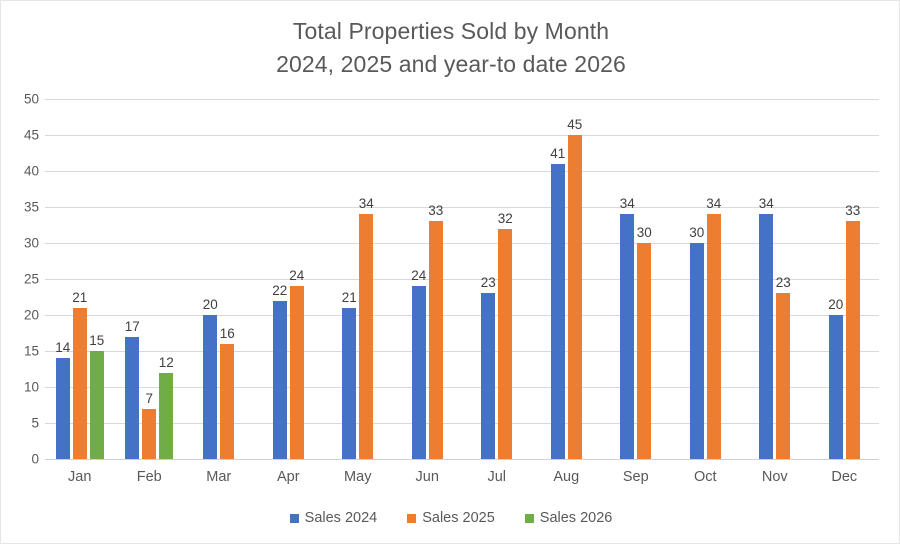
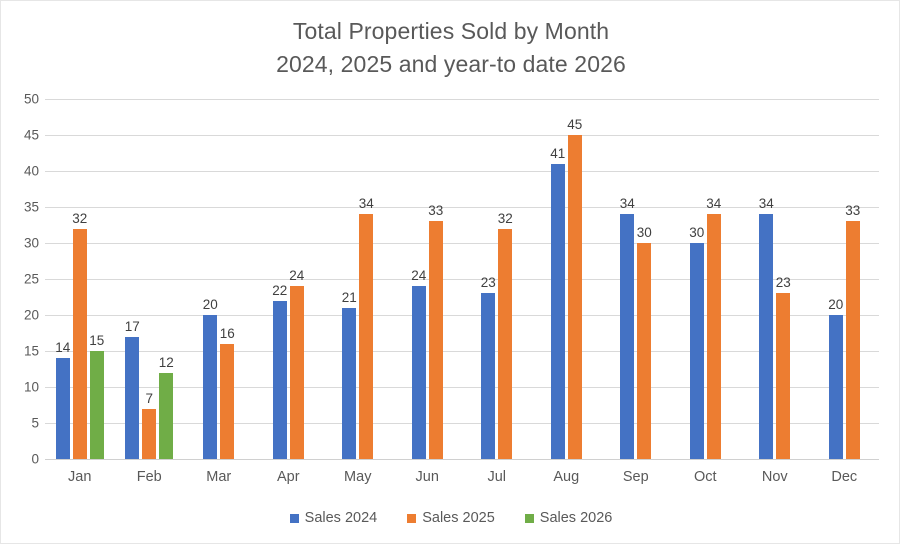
Sales 2025/Jan: 21 -> 32
